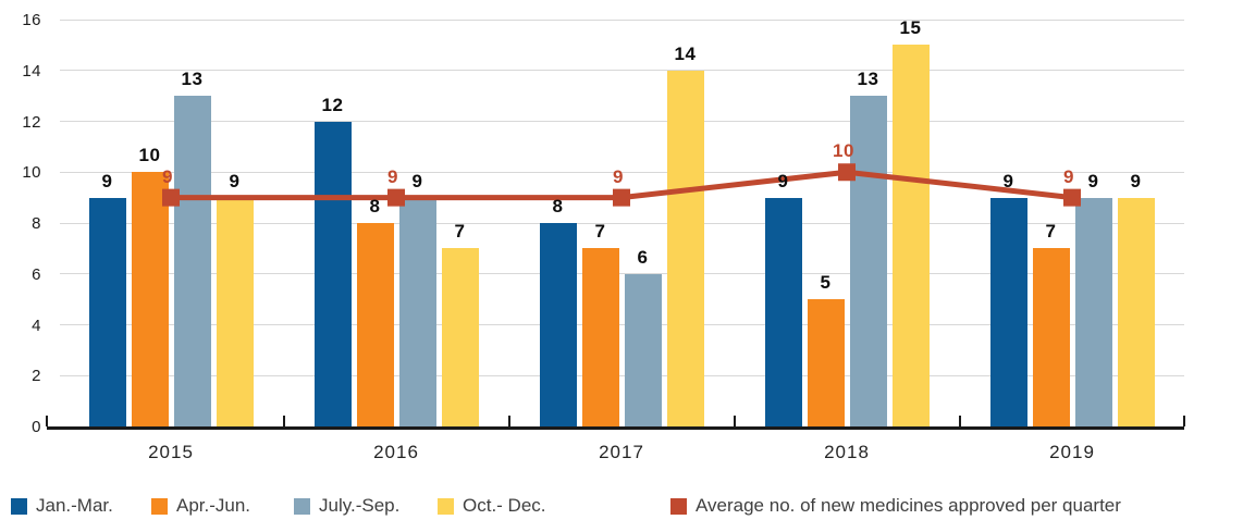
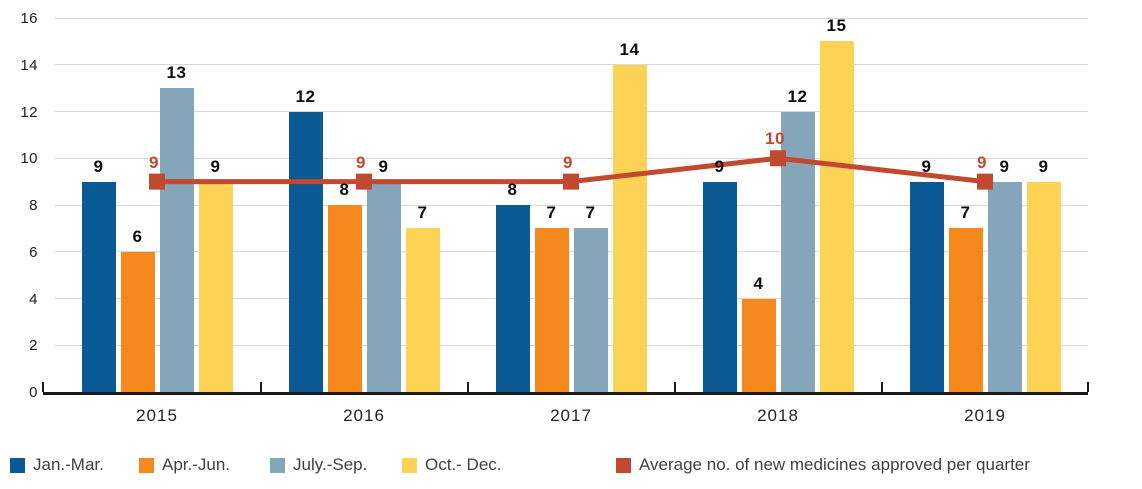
Apr.-Jun./2015: 10 -> 6
July.-Sep./2017: 6 -> 7
Apr.-Jun./2018: 5 -> 4
July.-Sep./2018: 13 -> 12
